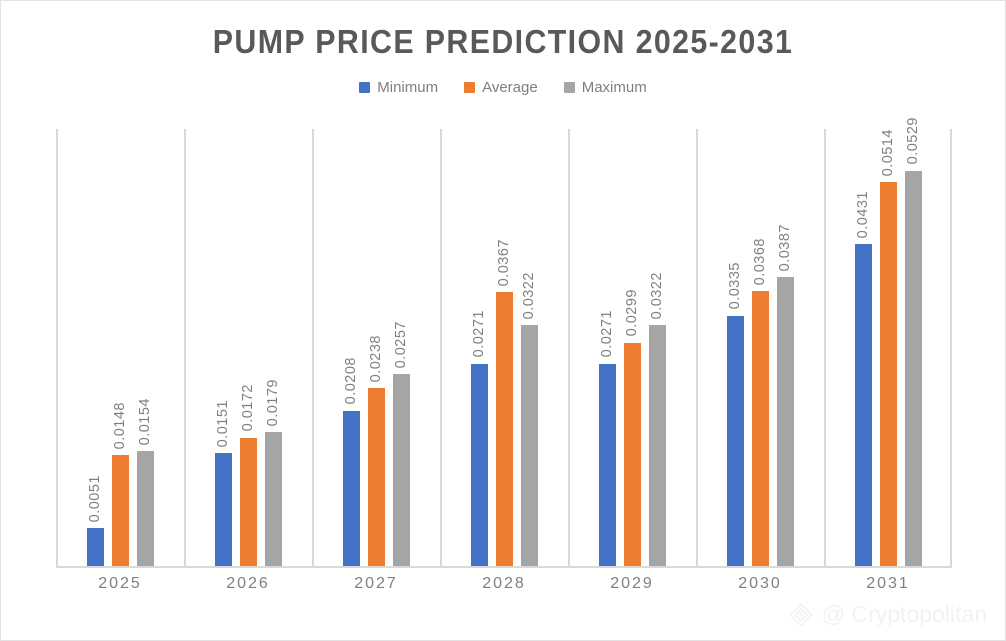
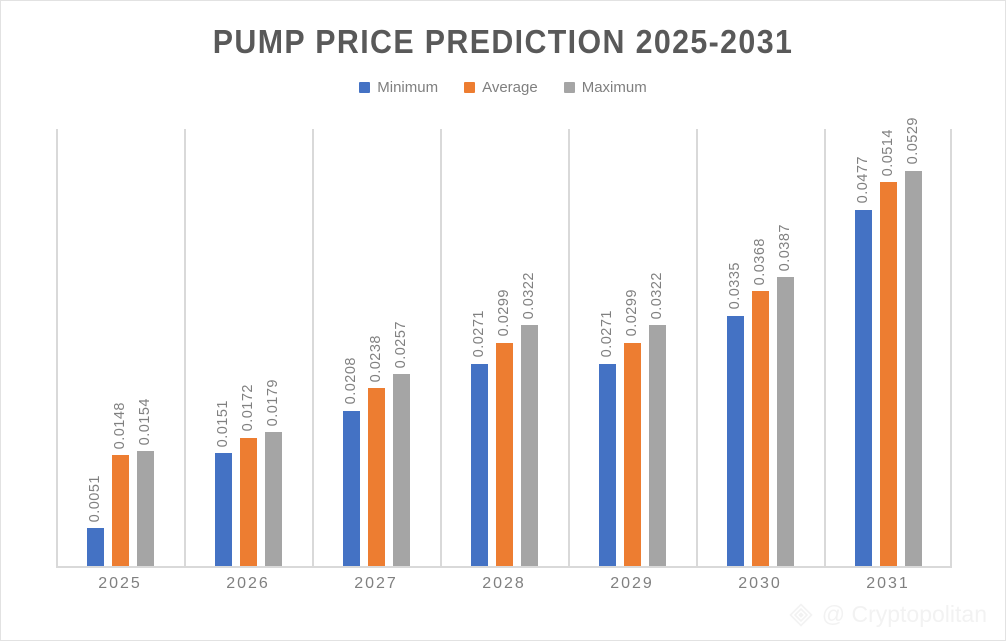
Average/2028: 0.0367 -> 0.0299
Minimum/2031: 0.0431 -> 0.0477
